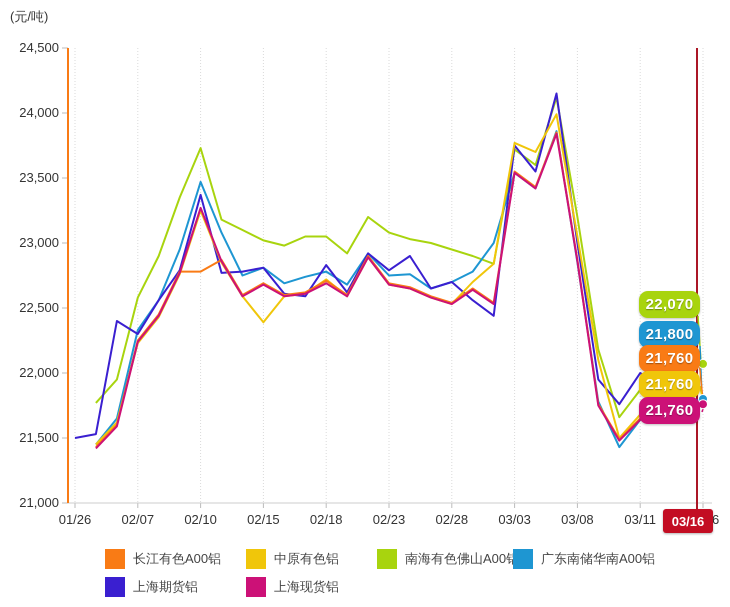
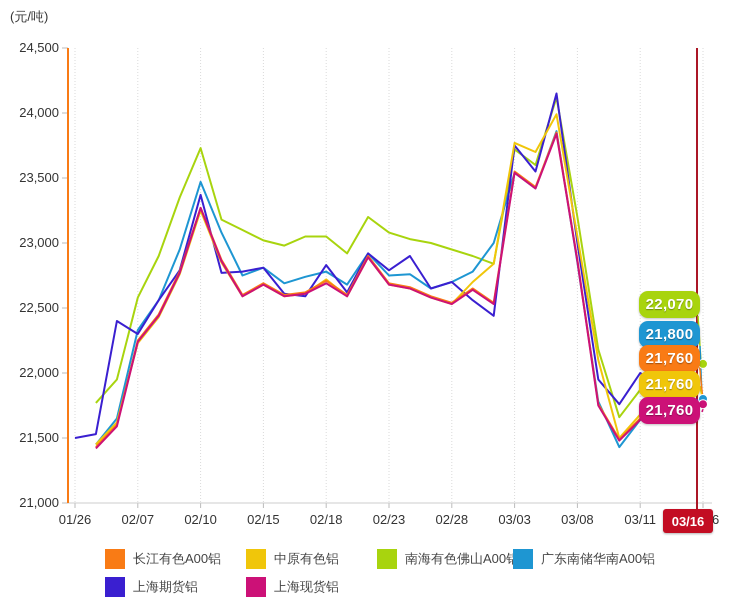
长江有色A00铝/02/10: 22780 -> 23270
中原有色铝/02/15: 22390 -> 22680
